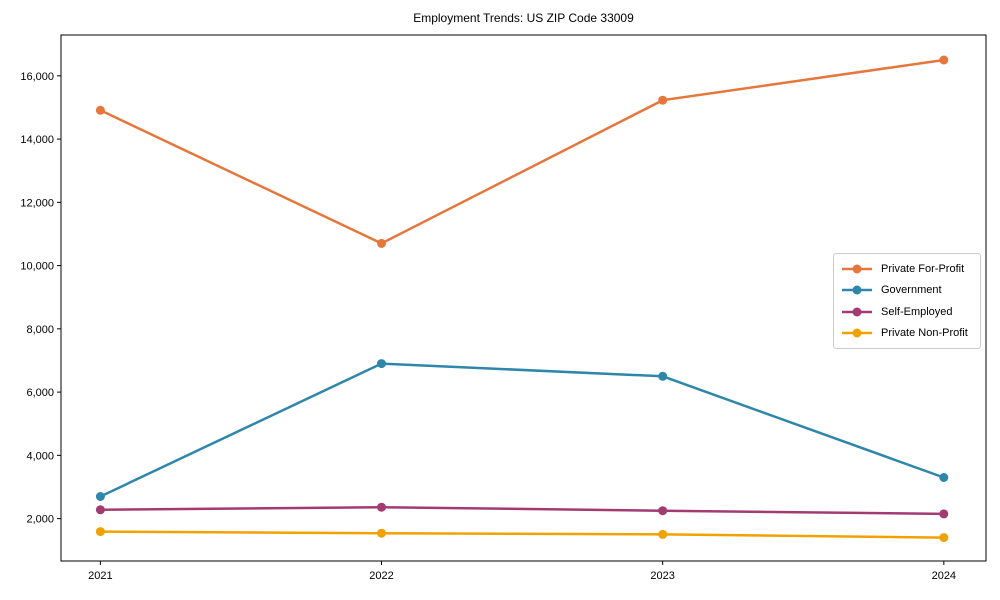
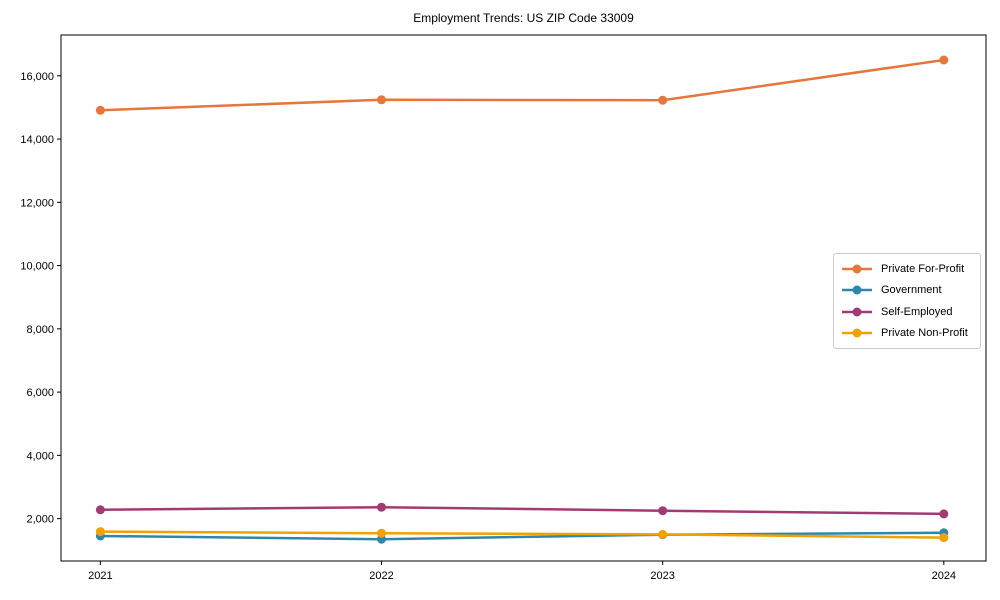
Government/2021: 2700 -> 1400
Private For-Profit/2022: 10700 -> 15200
Government/2022: 6900 -> 1400
Government/2023: 6500 -> 1500
Government/2024: 3300 -> 1600
